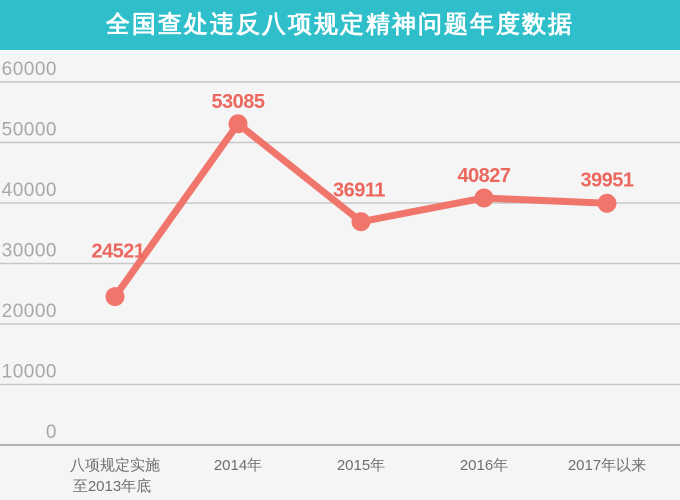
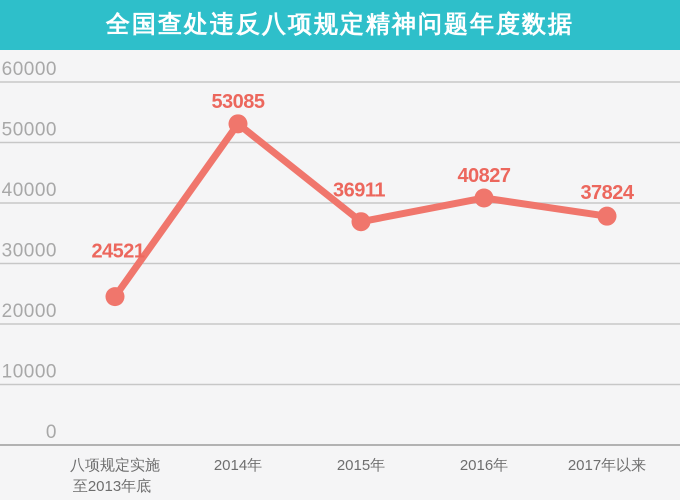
2017年以来: 39951 -> 37824
